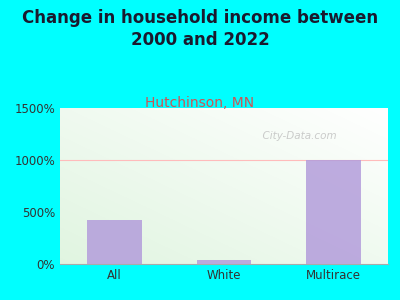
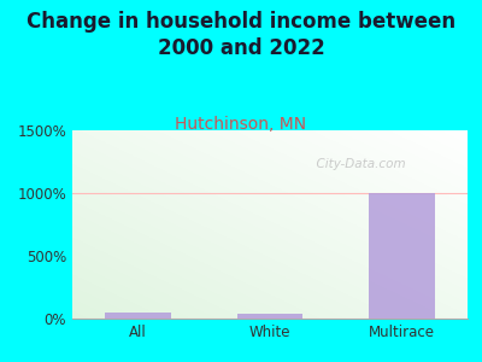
All: 420% -> 50%
